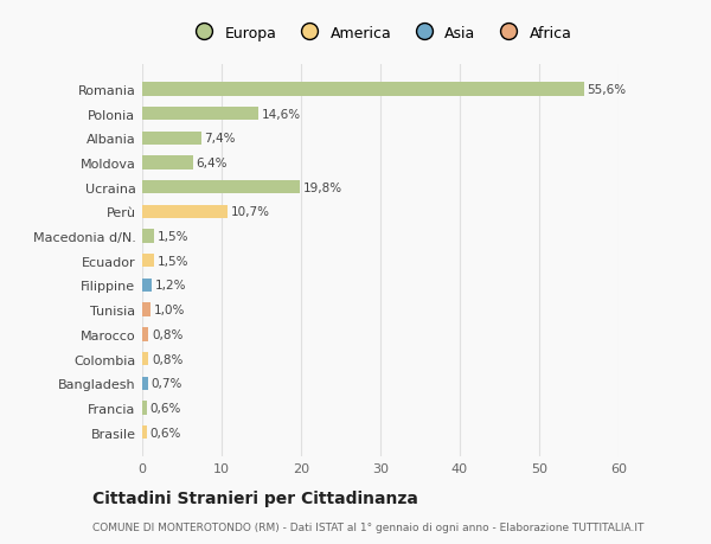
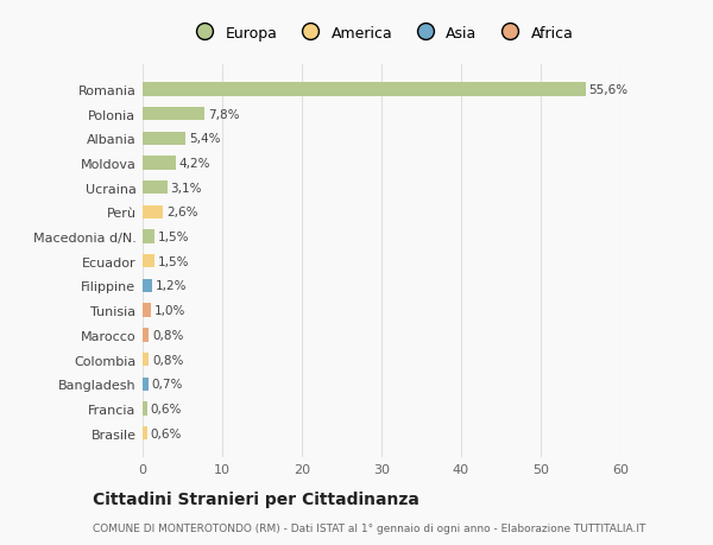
Polonia: 14,6% -> 7,8%
Albania: 7,4% -> 5,4%
Moldova: 6,4% -> 4,2%
Ucraina: 19,8% -> 3,1%
Perù: 10,7% -> 2,6%
